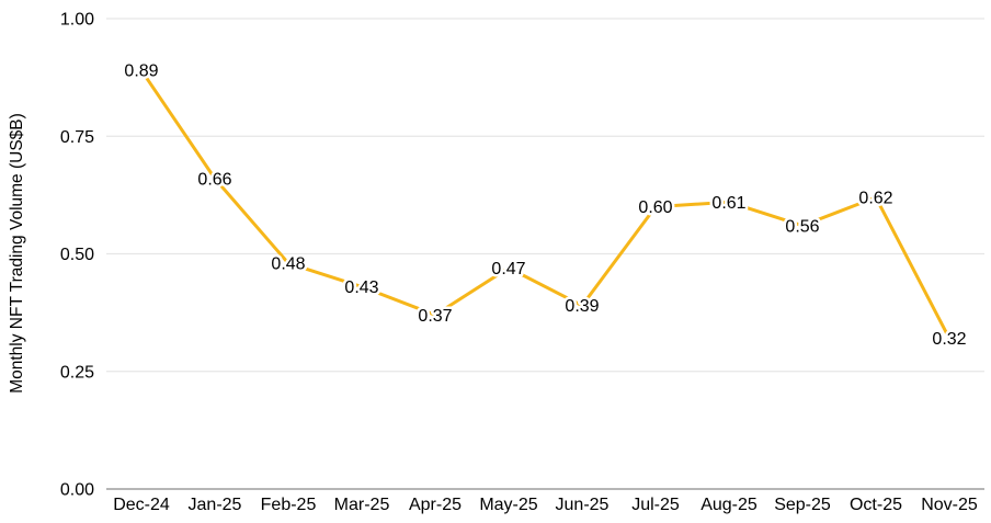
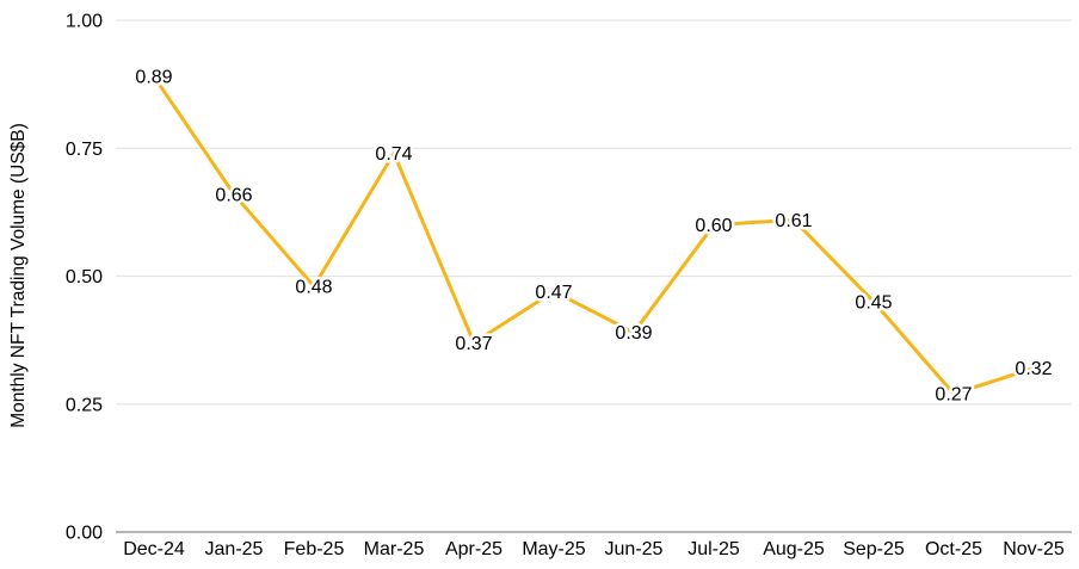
Mar-25: 0.43 -> 0.74
Sep-25: 0.56 -> 0.45
Oct-25: 0.62 -> 0.27
